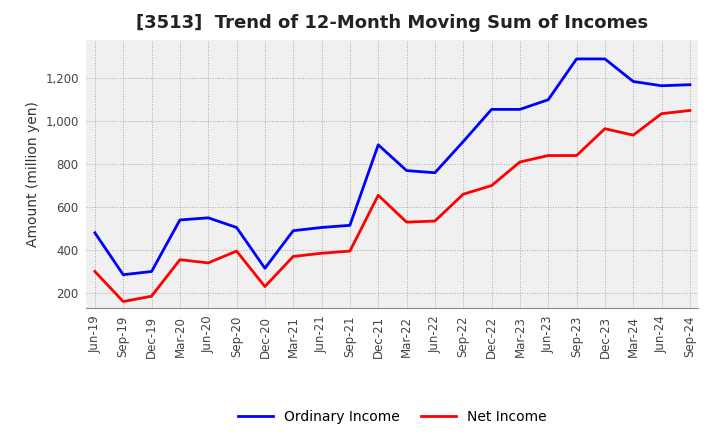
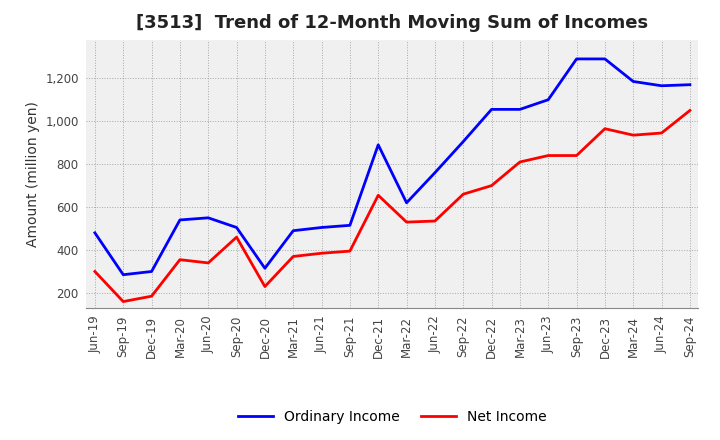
Net Income/Sep-20: 395 -> 460
Ordinary Income/Mar-22: 770 -> 620
Net Income/Jun-24: 1,035 -> 945
